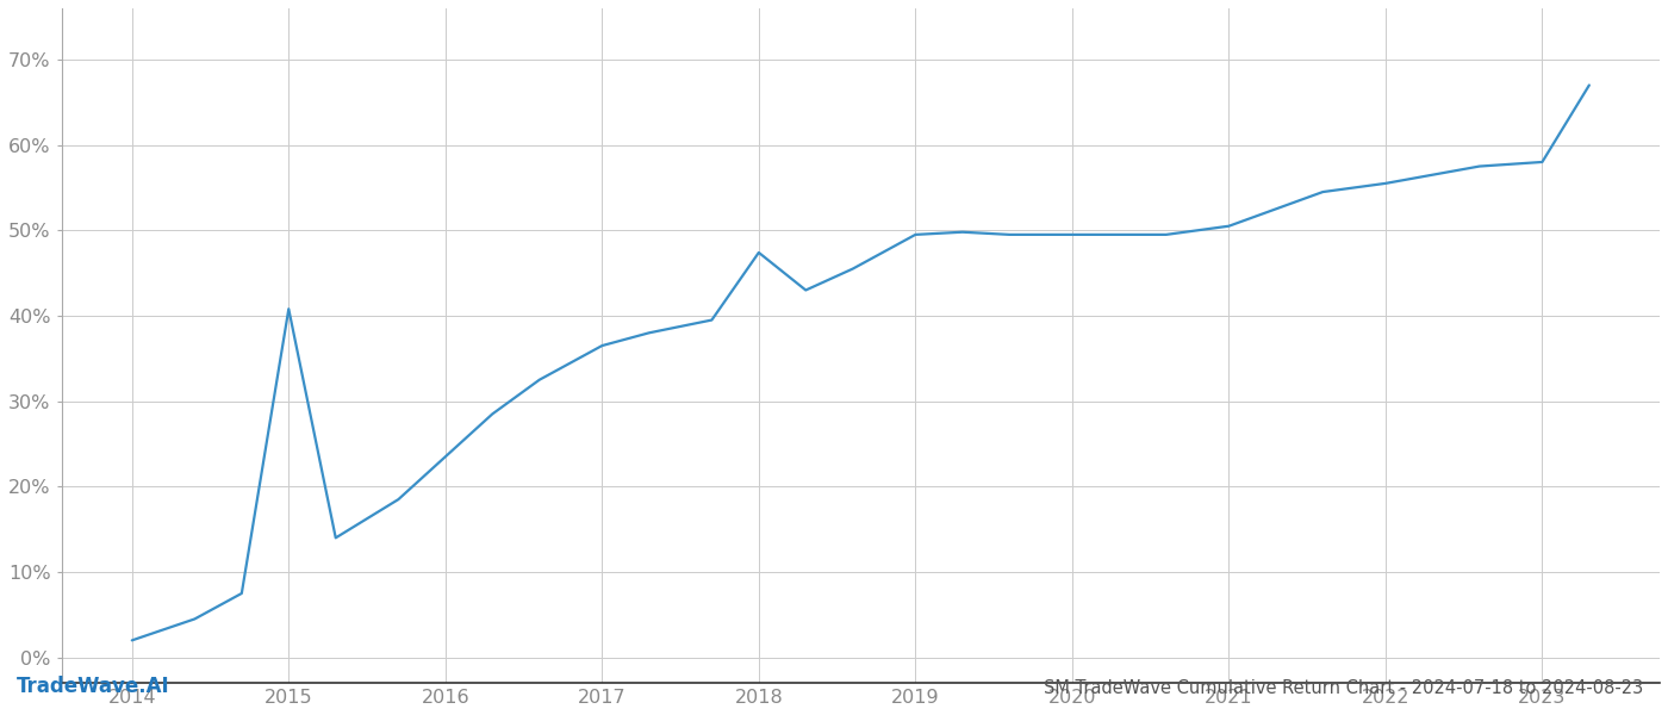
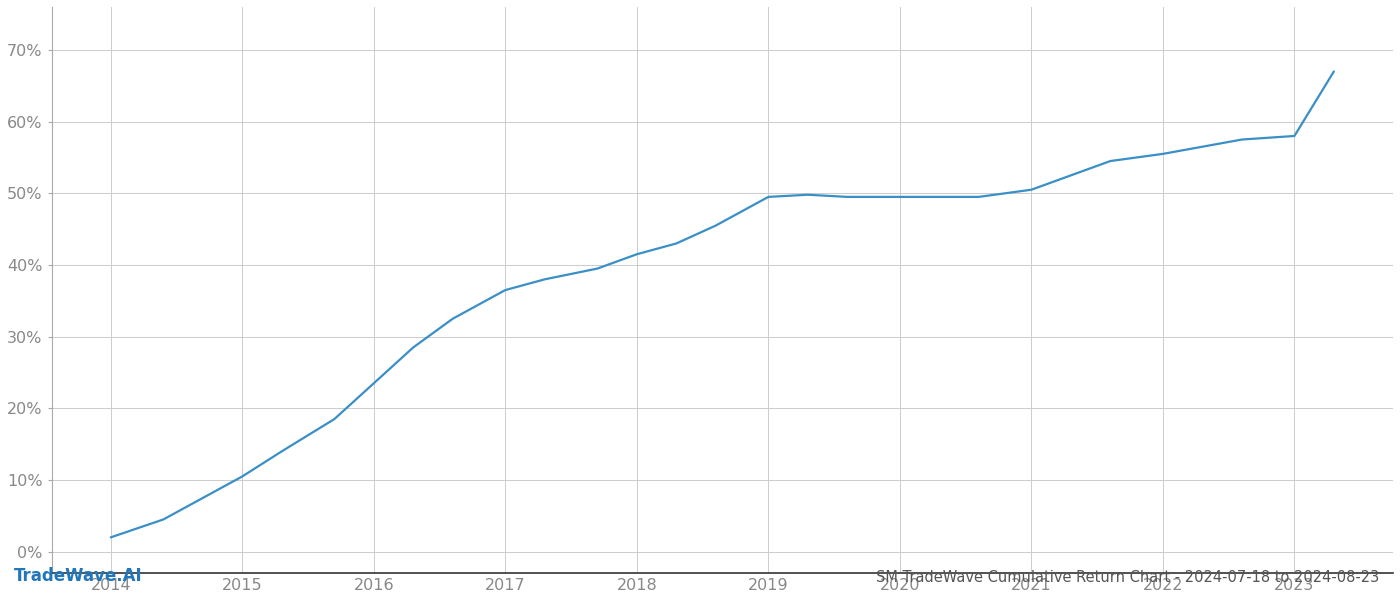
2015: 40.8% -> 10.5%
2018: 47.4% -> 41.5%
